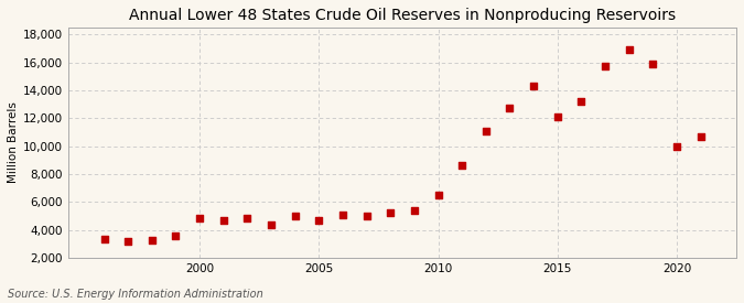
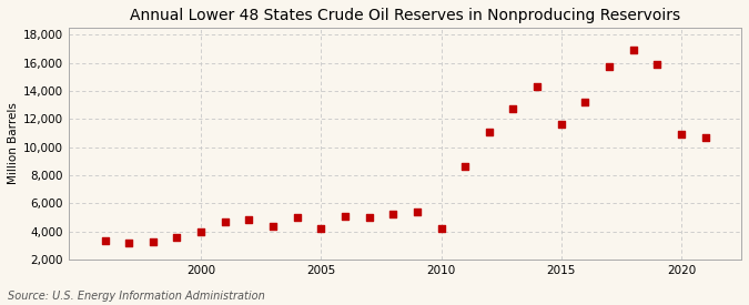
2000: 4,800 -> 4,000
2005: 4,700 -> 4,200
2010: 6,500 -> 4,200
2015: 12,100 -> 11,600
2020: 10,000 -> 10,900
